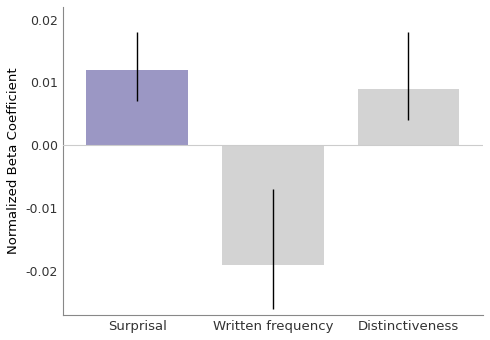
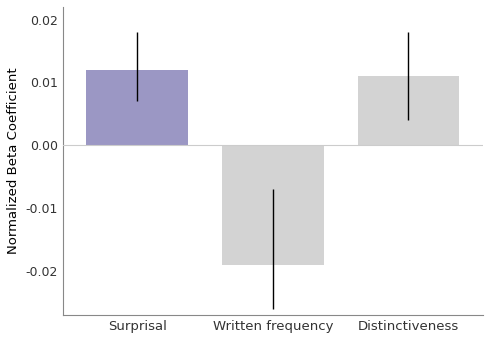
Distinctiveness: 0.009 -> 0.011
